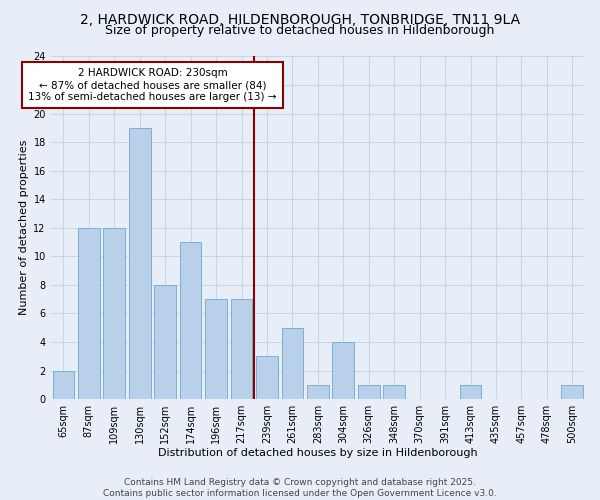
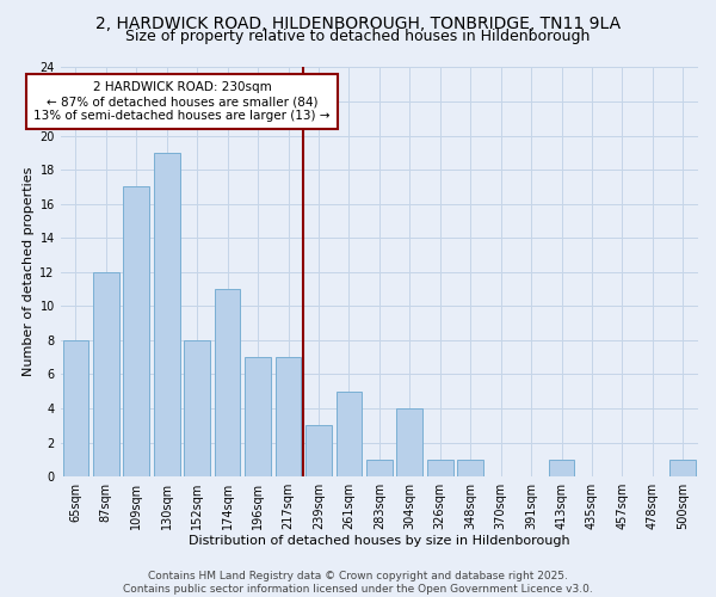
65sqm: 2 -> 8
109sqm: 12 -> 17
